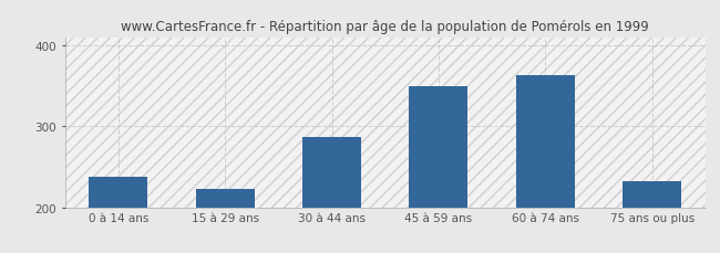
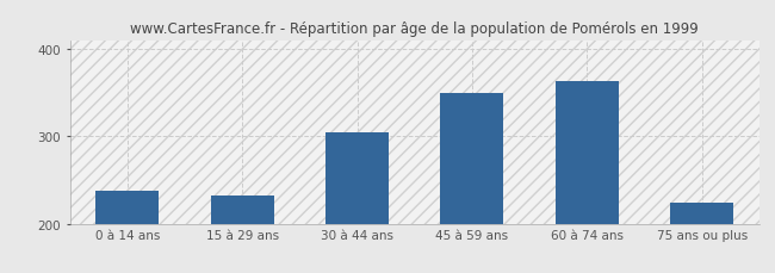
15 à 29 ans: 222 -> 232
30 à 44 ans: 286 -> 305
75 ans ou plus: 232 -> 224
